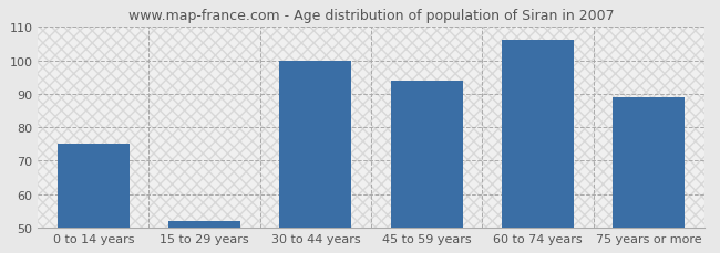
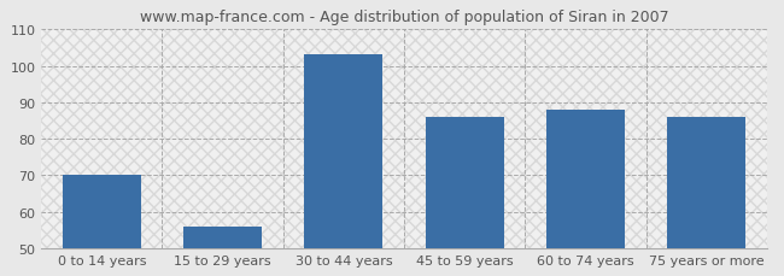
0 to 14 years: 75 -> 70
15 to 29 years: 52 -> 56
30 to 44 years: 100 -> 103
45 to 59 years: 94 -> 86
60 to 74 years: 106 -> 88
75 years or more: 89 -> 86
